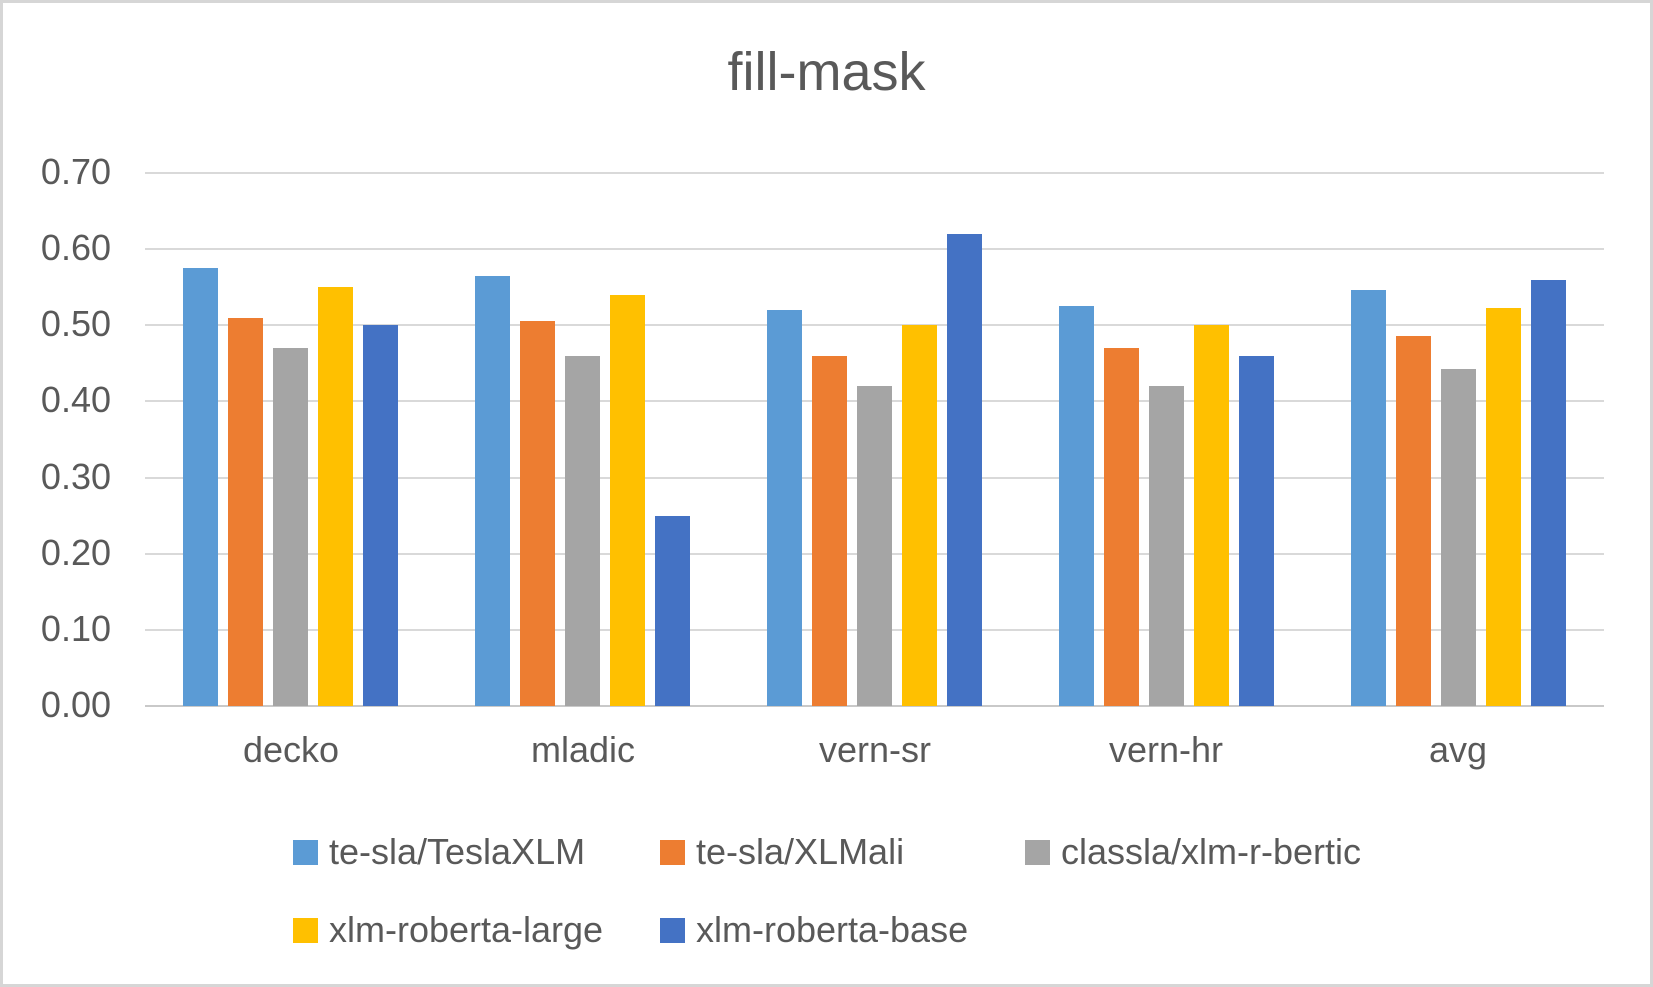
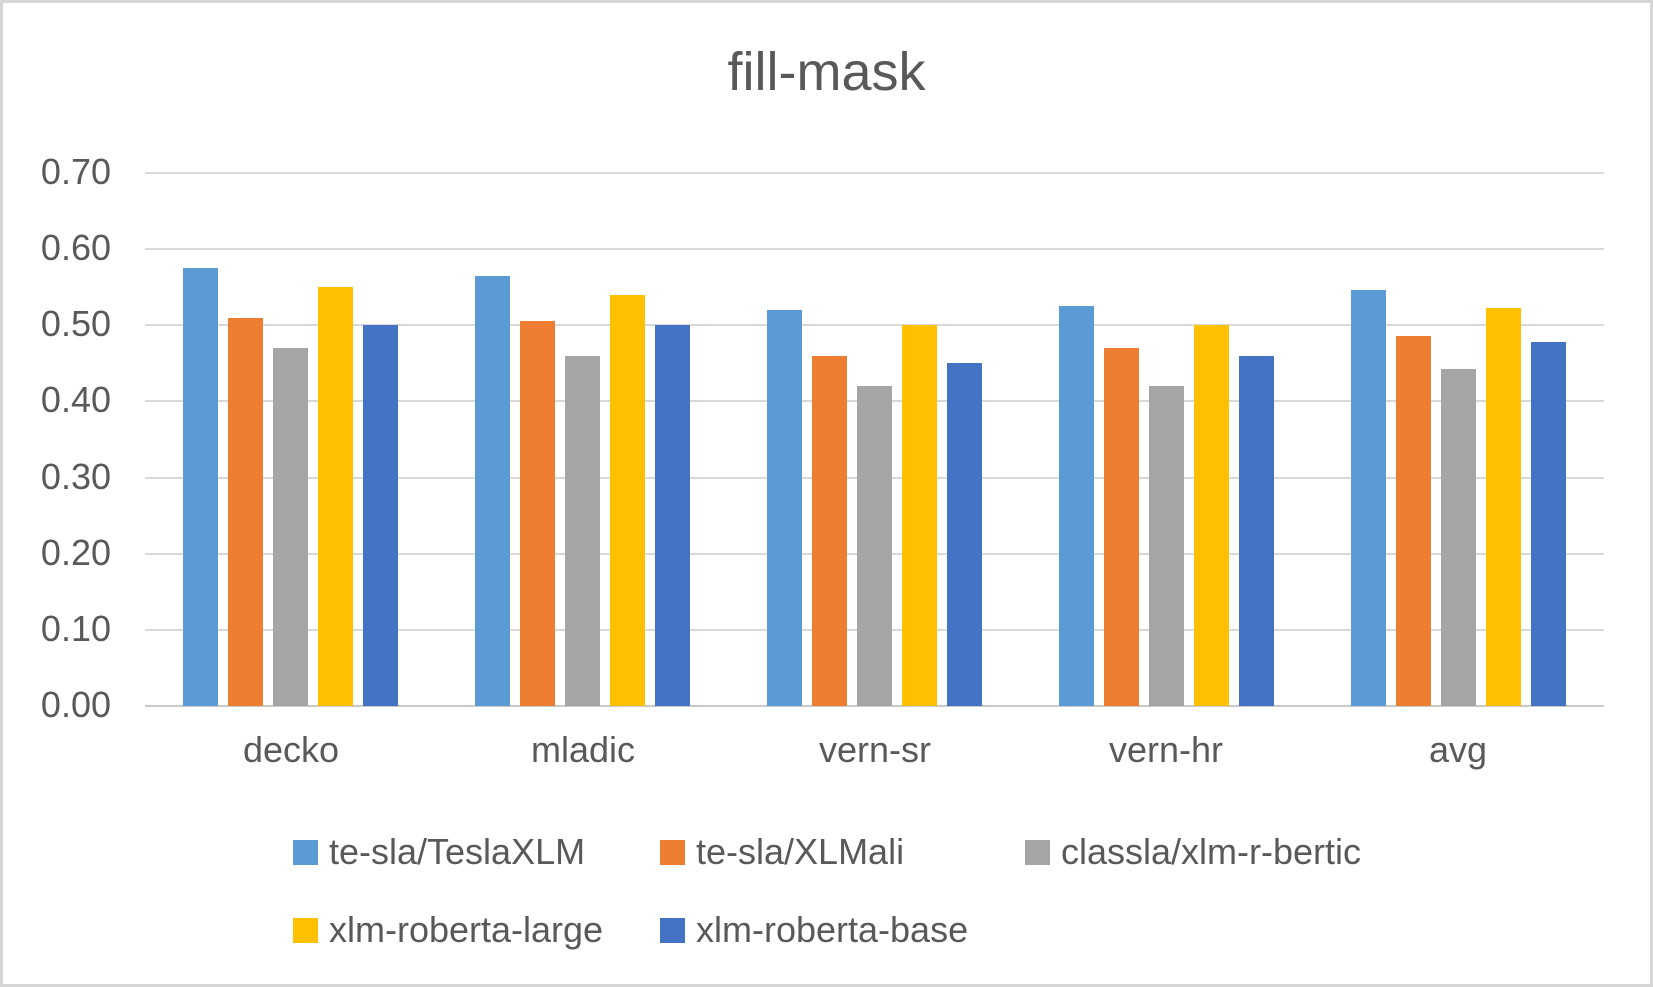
xlm-roberta-base/mladic: 0.25 -> 0.50
xlm-roberta-base/vern-sr: 0.62 -> 0.45
xlm-roberta-base/avg: 0.56 -> 0.48
